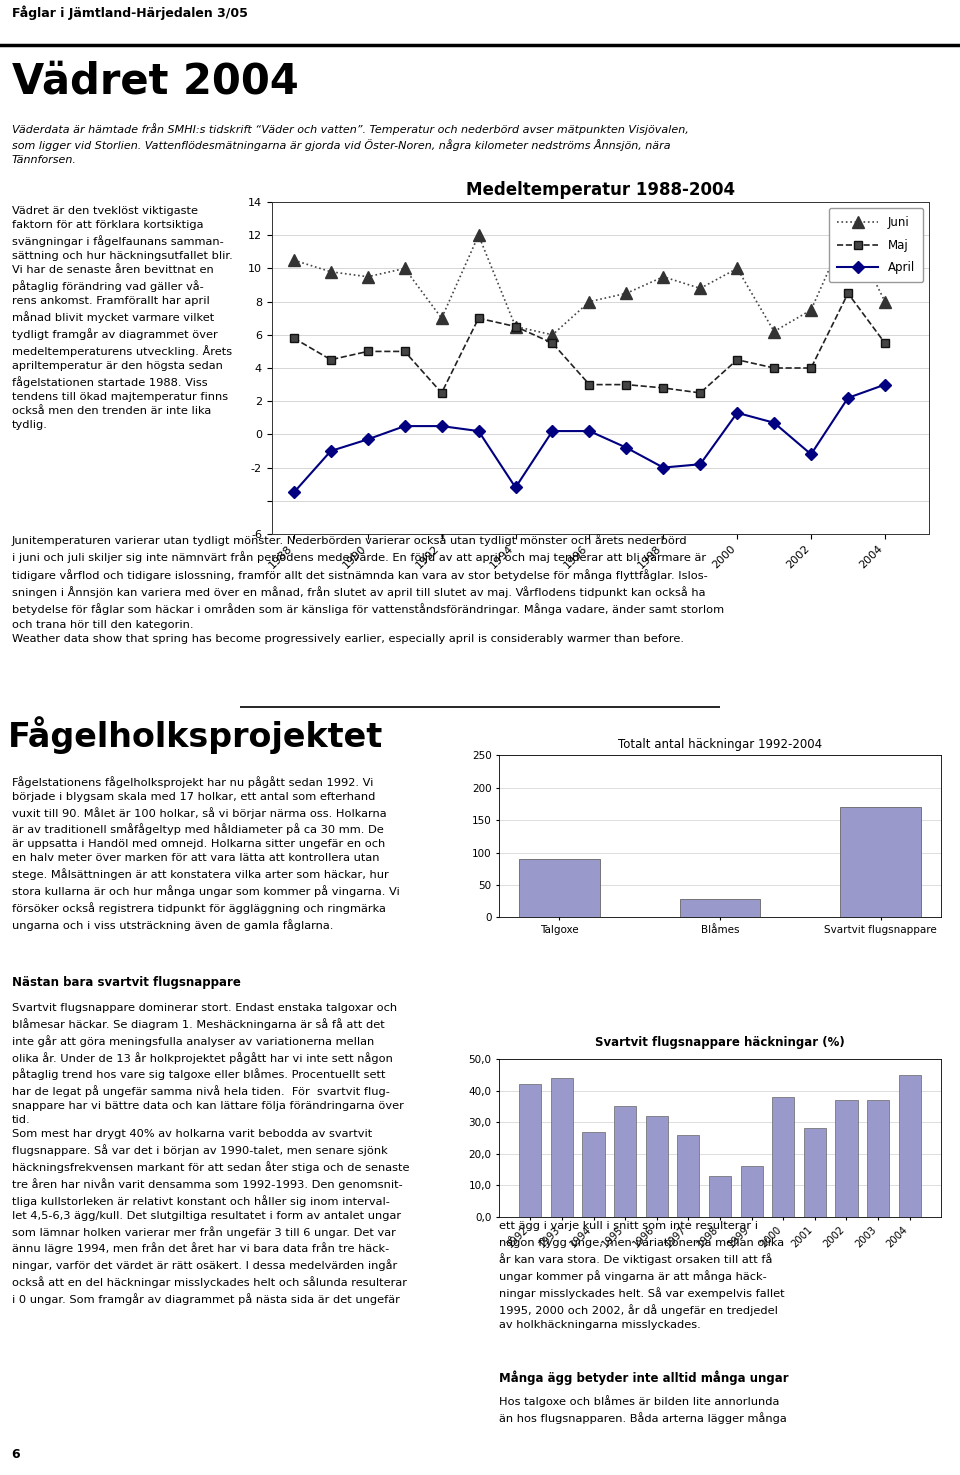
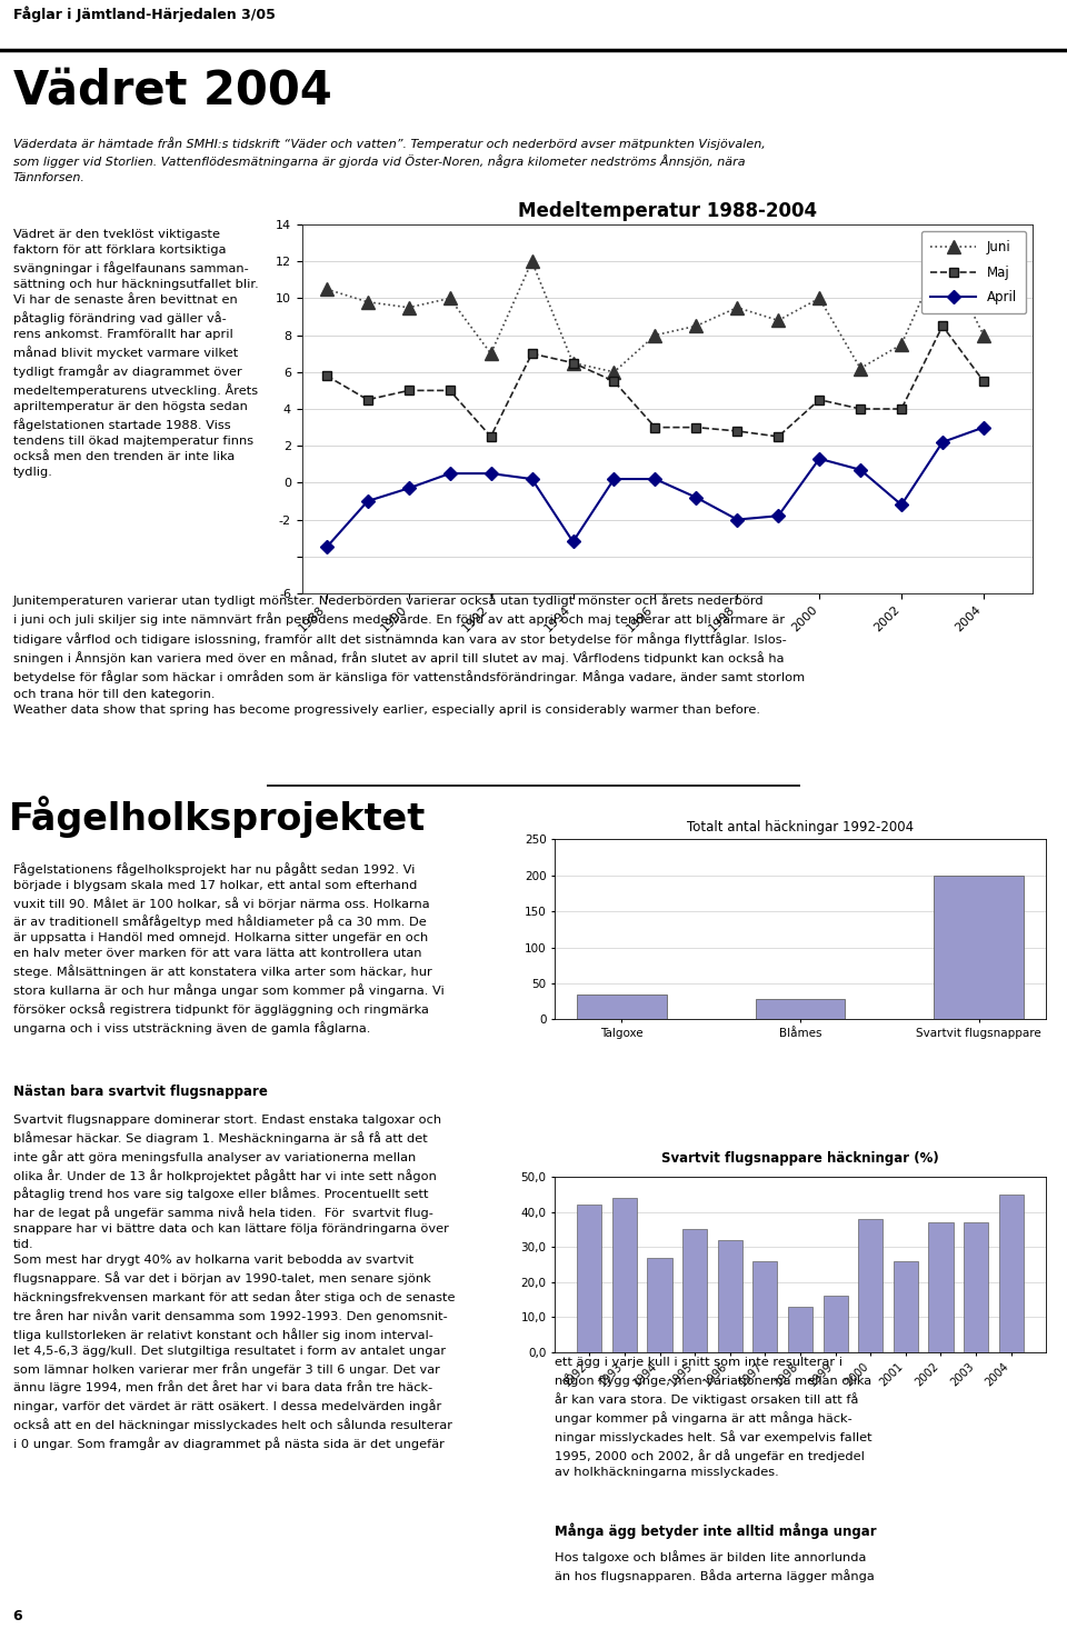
Totalt antal häckningar 1992-2004/Talgoxe: 90 -> 35
Totalt antal häckningar 1992-2004/Svartvit flugsnappare: 170 -> 200
2001: 28 -> 26
